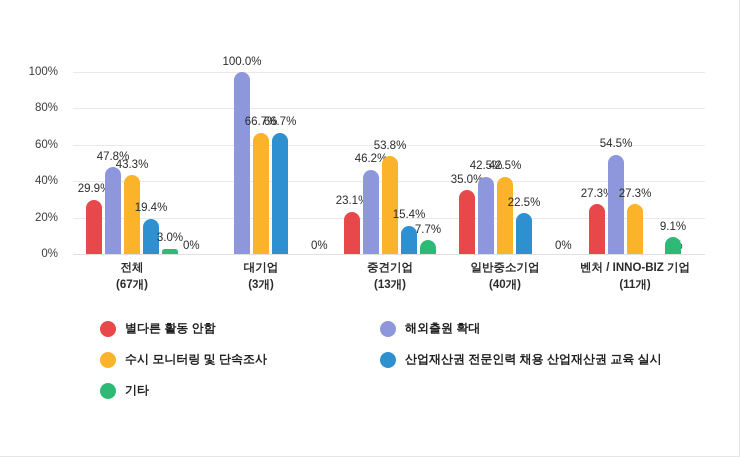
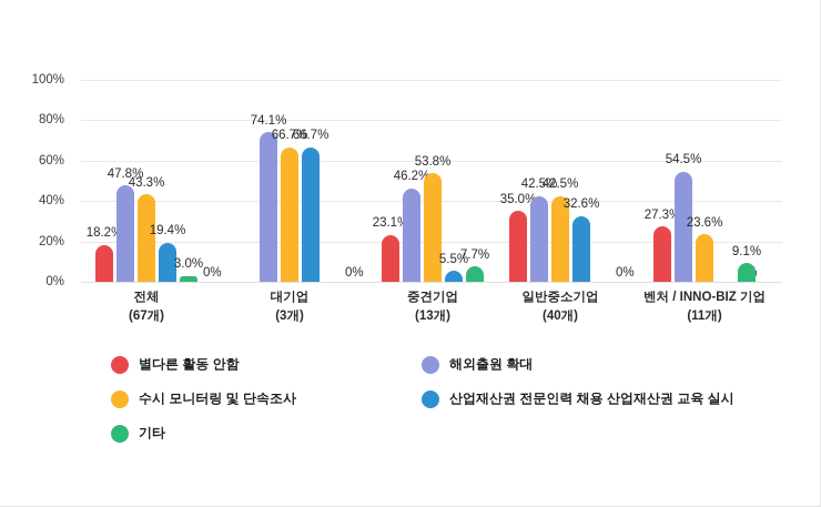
별다른 활동 안함/전체: 29.9% -> 18.2%
해외출원 확대/대기업: 100.0% -> 74.1%
산업재산권 전문인력 채용 산업재산권 교육 실시/중견기업: 15.4% -> 5.5%
산업재산권 전문인력 채용 산업재산권 교육 실시/일반중소기업: 22.5% -> 32.6%
수시 모니터링 및 단속조사/벤처 / INNO-BIZ 기업: 27.3% -> 23.6%
